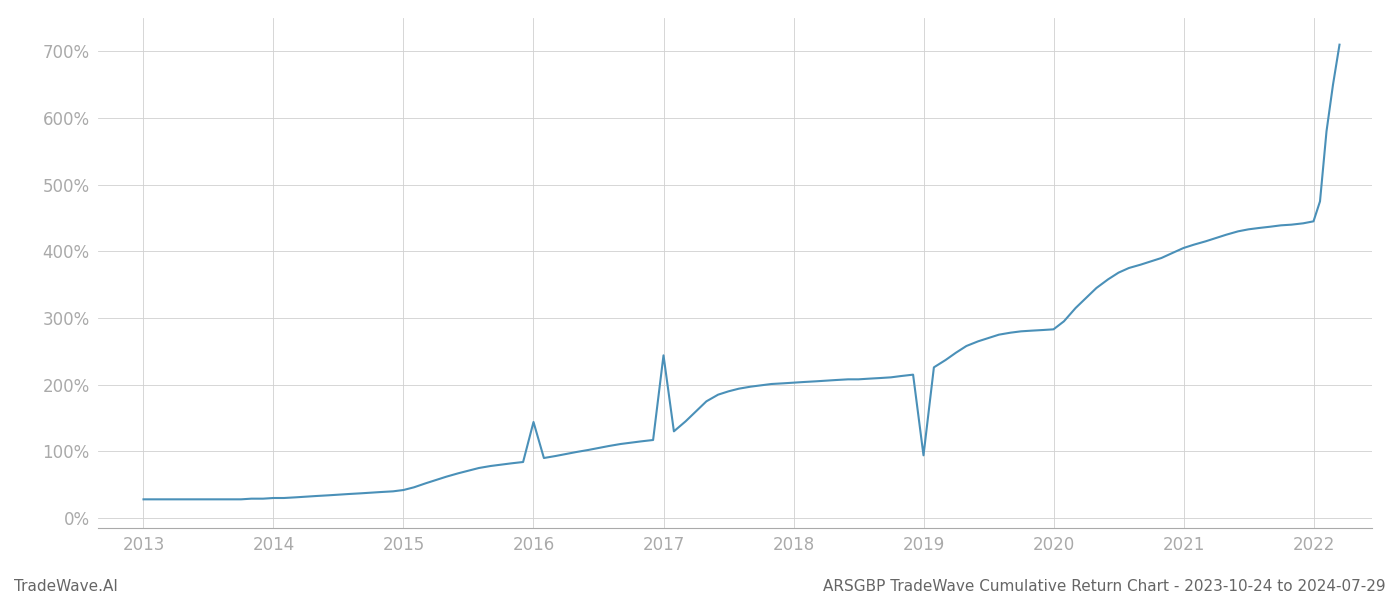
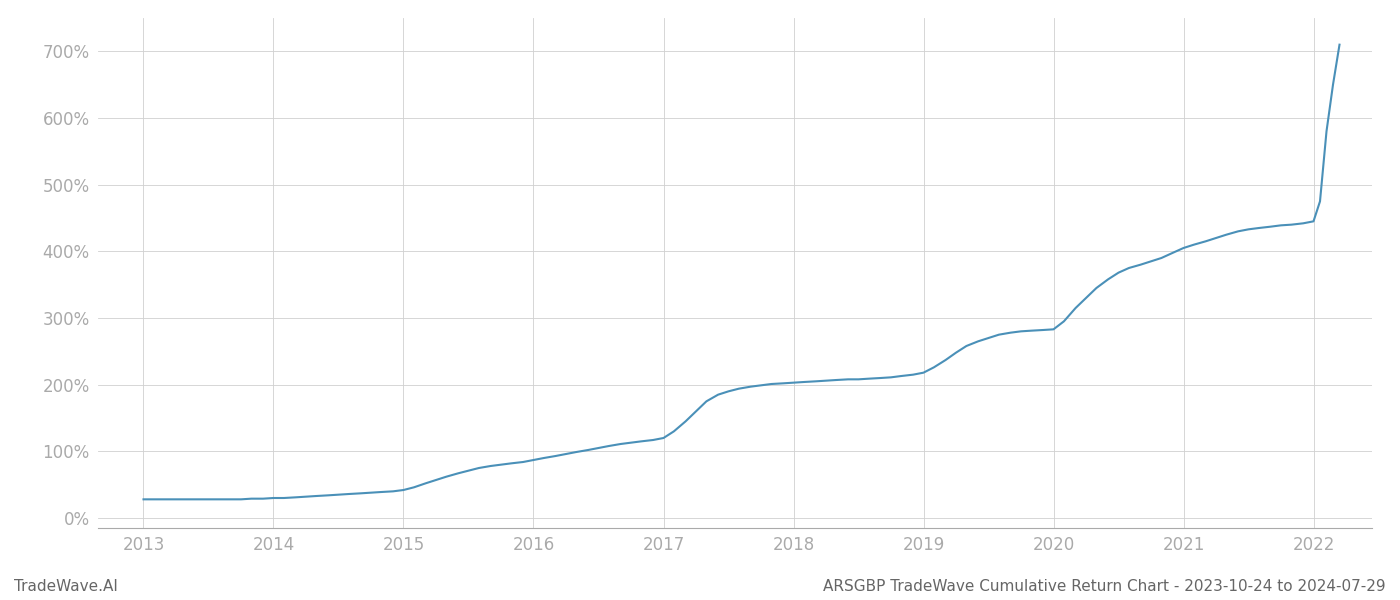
2016: 144% -> 87%
2017: 244% -> 120%
2019: 94% -> 218%
